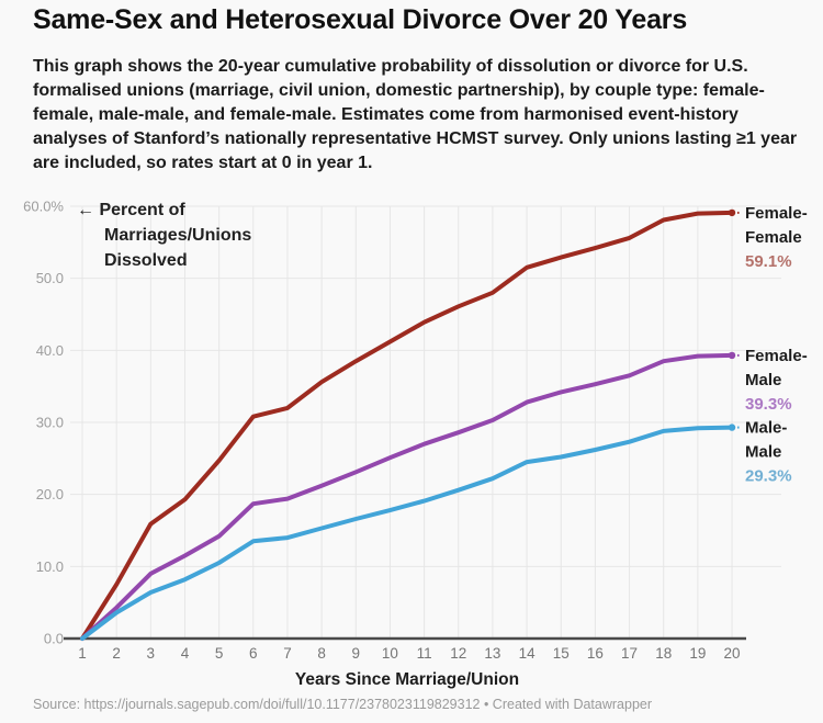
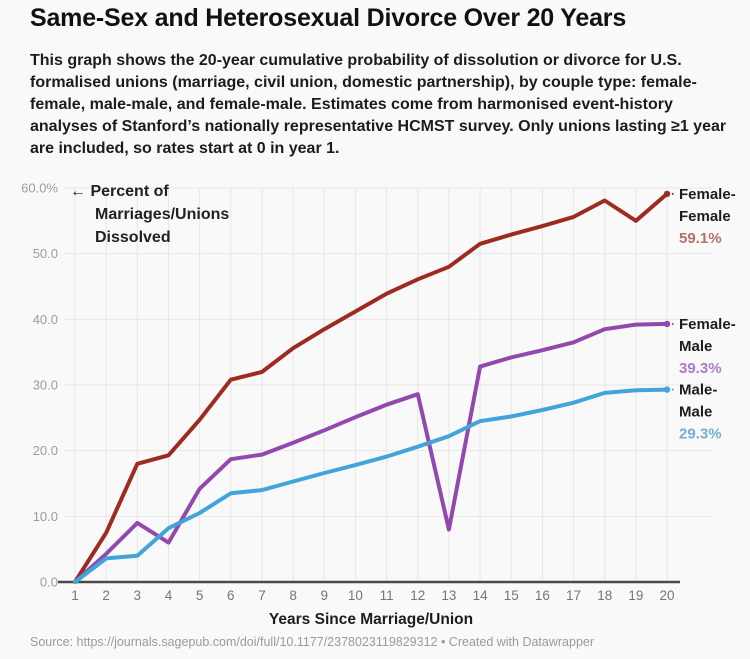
Female-Female/3: 16% -> 18%
Male-Male/3: 6% -> 4%
Female-Male/4: 12% -> 6%
Female-Male/13: 30% -> 8%
Female-Female/19: 59% -> 55%
